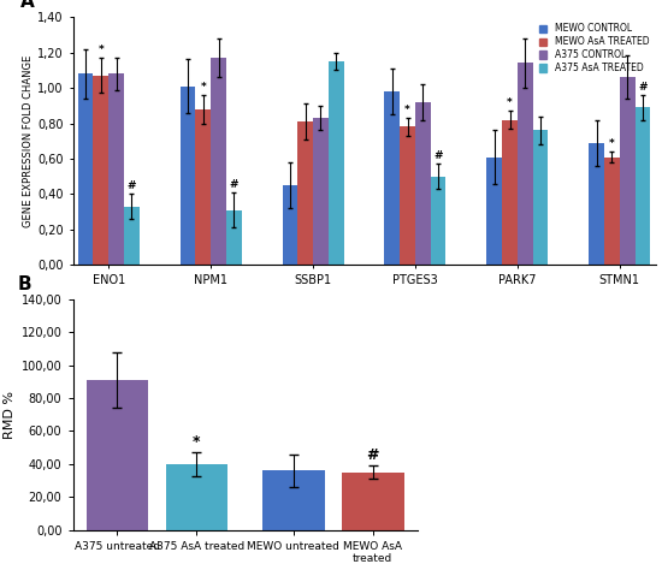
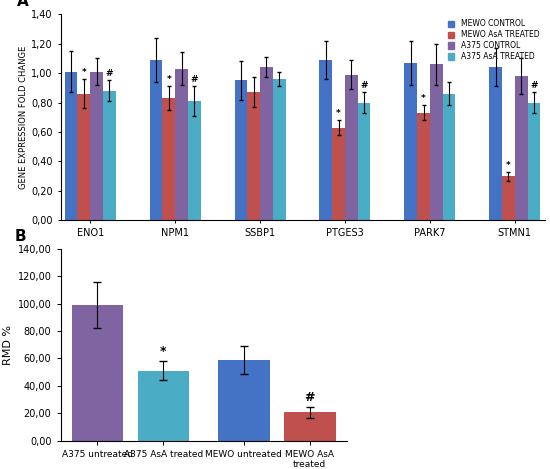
MEWO CONTROL/ENO1: 1,08 -> 1,01
MEWO AsA TREATED/ENO1: 1,07 -> 0,86
A375 CONTROL/ENO1: 1,08 -> 1,01
A375 AsA TREATED/ENO1: 0,33 -> 0,88
MEWO CONTROL/NPM1: 1,01 -> 1,09
MEWO AsA TREATED/NPM1: 0,88 -> 0,83
A375 CONTROL/NPM1: 1,17 -> 1,03
A375 AsA TREATED/NPM1: 0,31 -> 0,81
MEWO CONTROL/SSBP1: 0,45 -> 0,95
MEWO AsA TREATED/SSBP1: 0,81 -> 0,87
A375 CONTROL/SSBP1: 0,83 -> 1,04
A375 AsA TREATED/SSBP1: 1,15 -> 0,96
MEWO CONTROL/PTGES3: 0,98 -> 1,09
MEWO AsA TREATED/PTGES3: 0,78 -> 0,63
A375 CONTROL/PTGES3: 0,92 -> 0,99
A375 AsA TREATED/PTGES3: 0,50 -> 0,80
MEWO CONTROL/PARK7: 0,61 -> 1,07
MEWO AsA TREATED/PARK7: 0,82 -> 0,73
A375 CONTROL/PARK7: 1,14 -> 1,06
A375 AsA TREATED/PARK7: 0,76 -> 0,86
MEWO CONTROL/STMN1: 0,69 -> 1,04
MEWO AsA TREATED/STMN1: 0,61 -> 0,30
A375 CONTROL/STMN1: 1,06 -> 0,98
A375 AsA TREATED/STMN1: 0,89 -> 0,80
A375 untreated: 91 -> 99
A375 AsA treated: 40 -> 51
MEWO untreated: 36 -> 59
MEWO AsA treated: 35 -> 21
